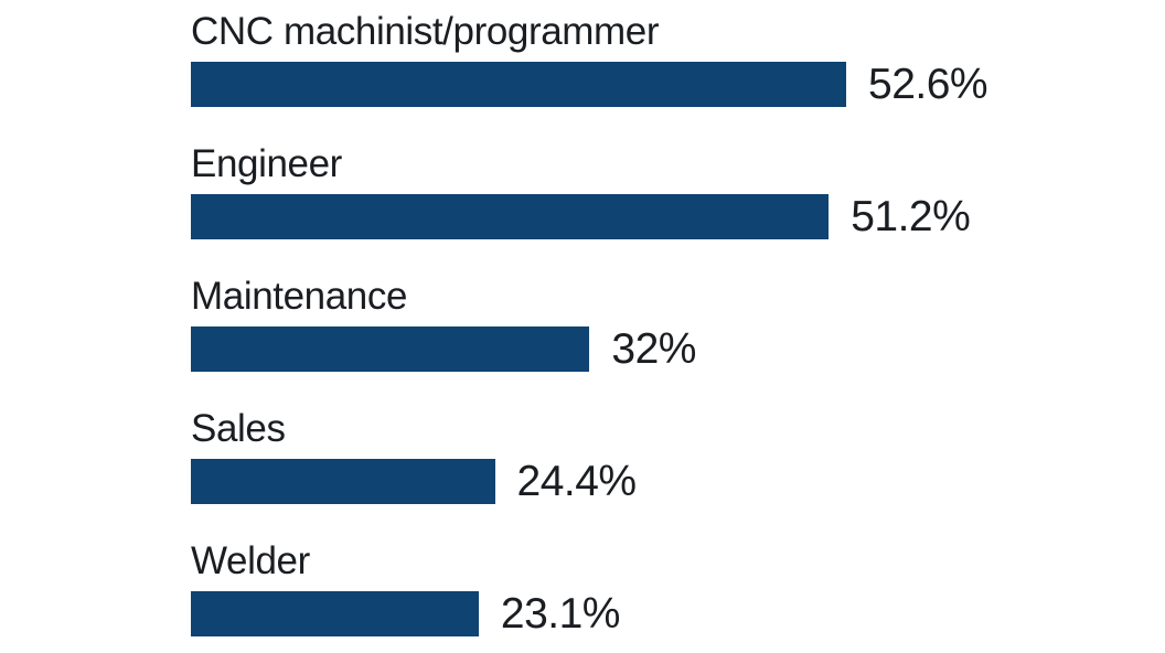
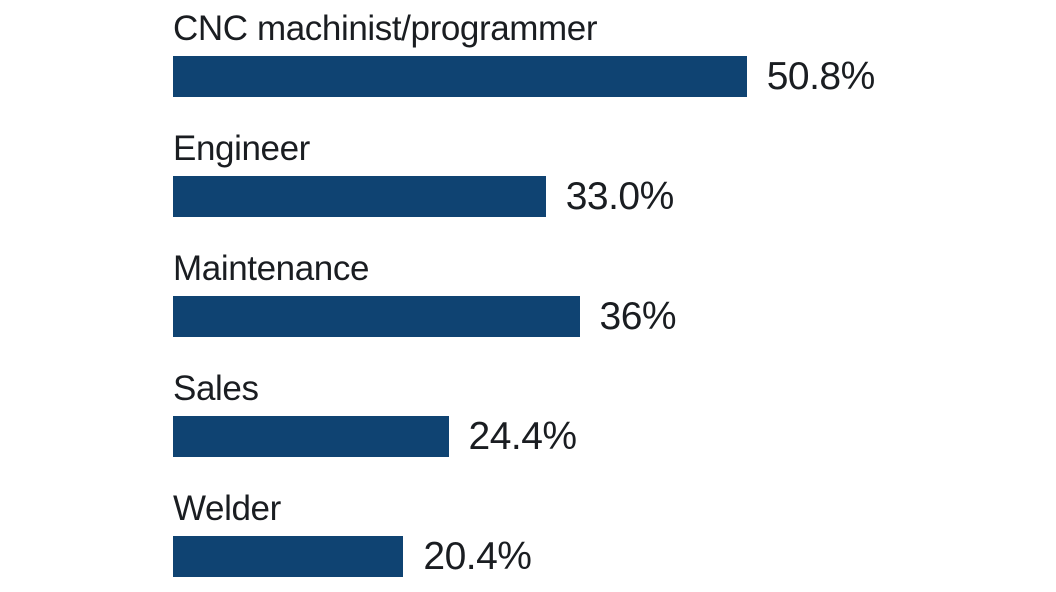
CNC machinist/programmer: 52.6% -> 50.8%
Engineer: 51.2% -> 33.0%
Maintenance: 32% -> 36%
Welder: 23.1% -> 20.4%
